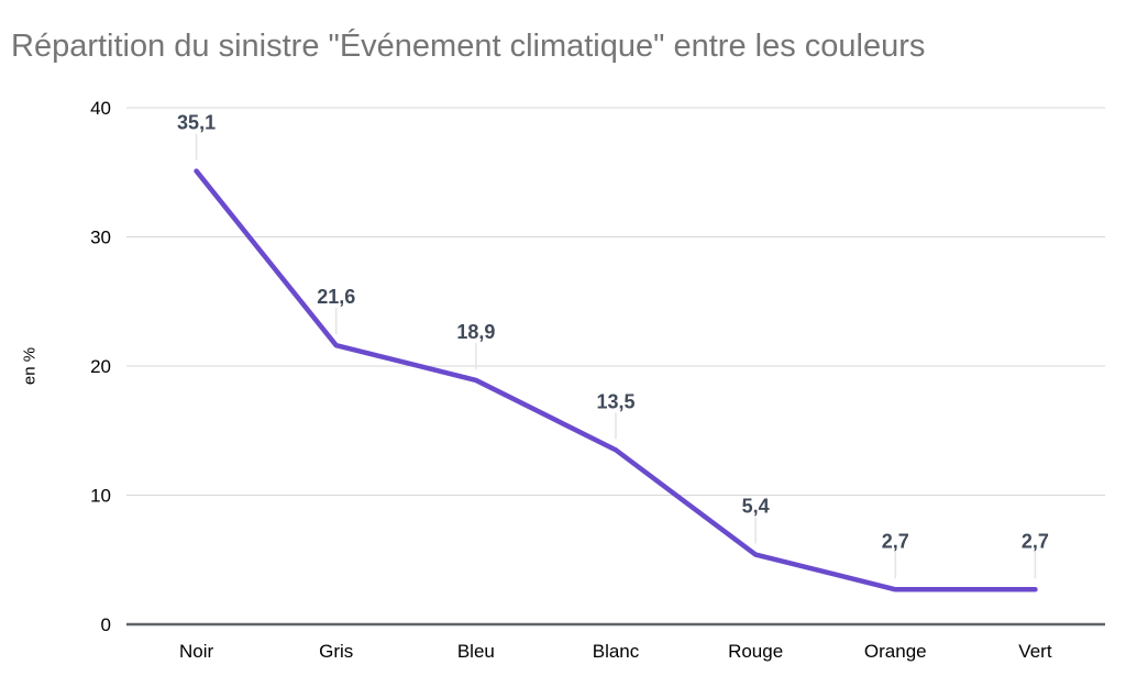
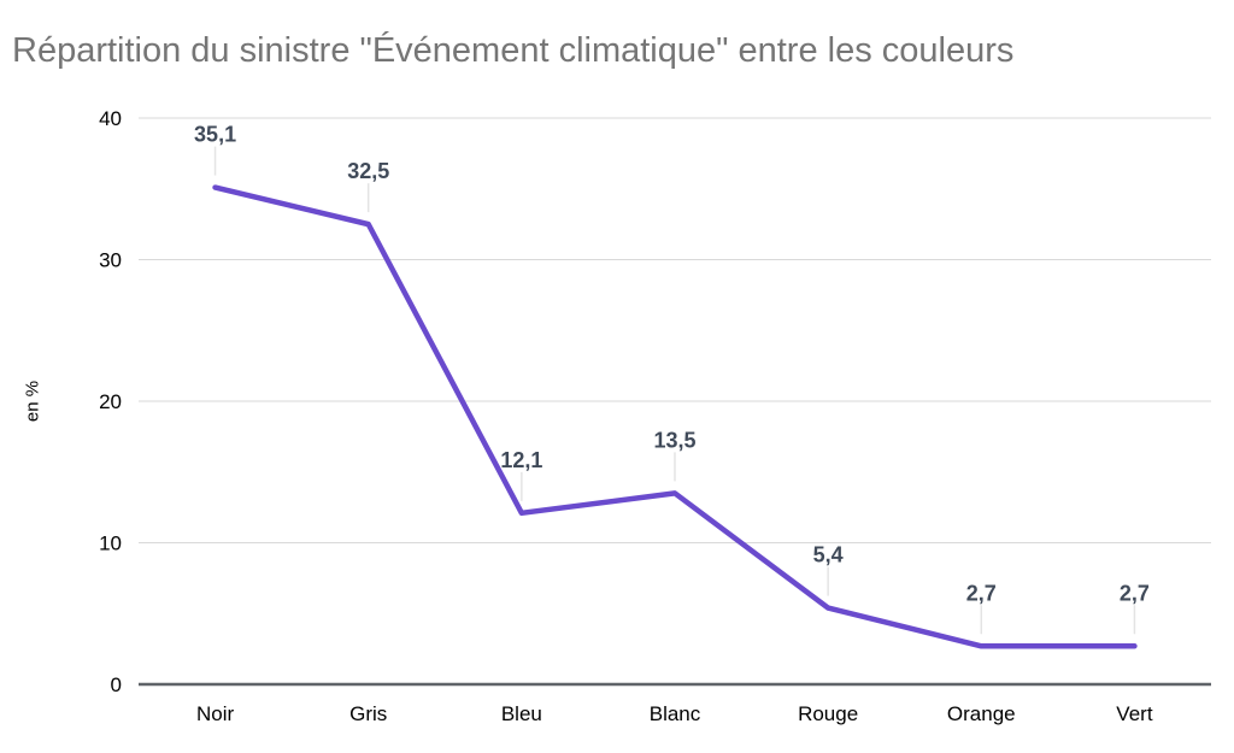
Gris: 21,6 -> 32,5
Bleu: 18,9 -> 12,1
